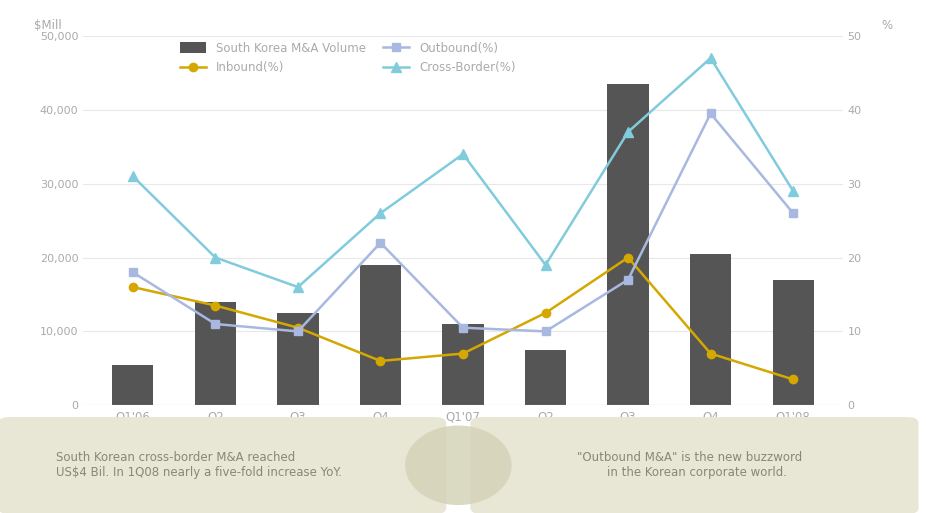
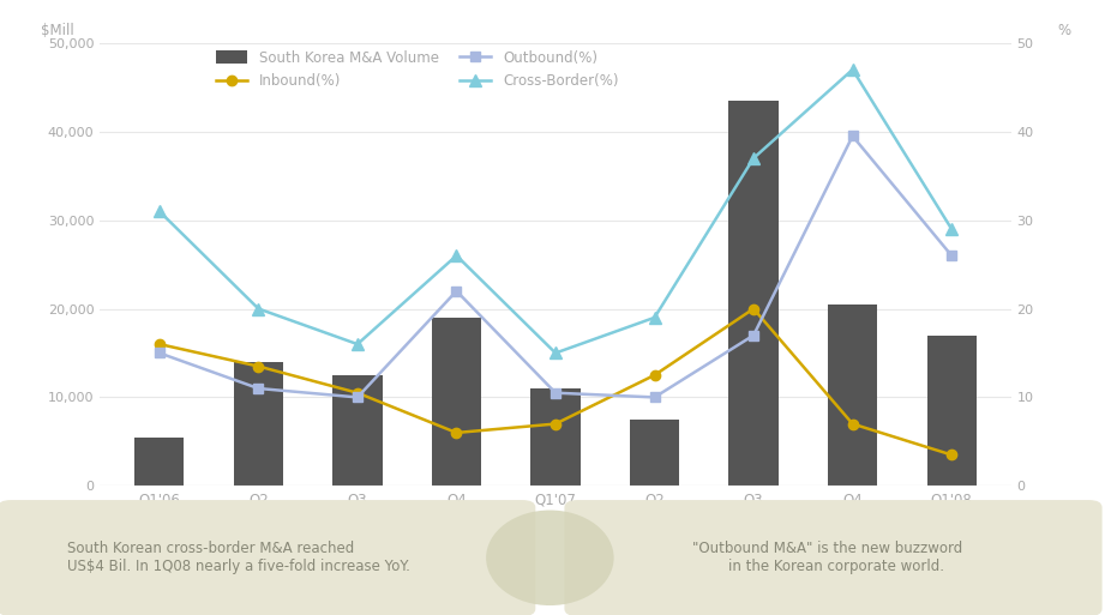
Outbound(%)/Q1'06: 18.0 -> 15.0
Cross-Border(%)/Q1'07: 34 -> 15
